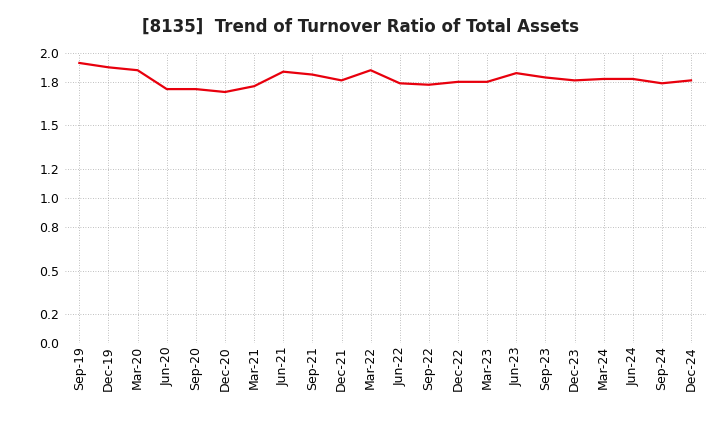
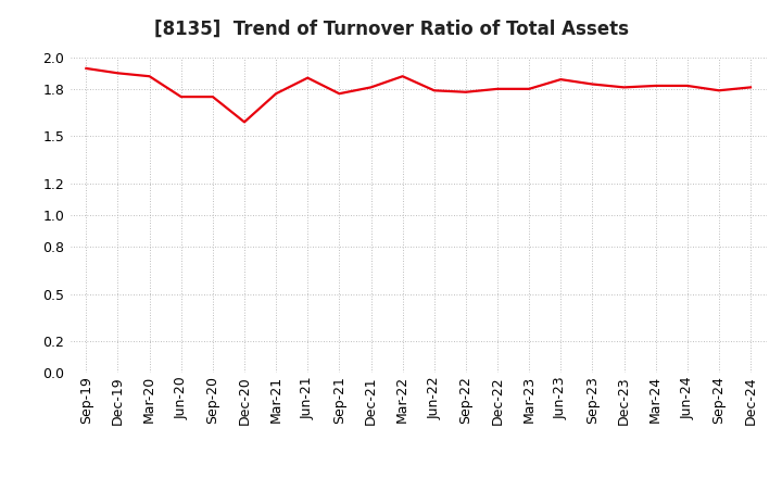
Dec-20: 1.73 -> 1.59
Sep-21: 1.85 -> 1.77
